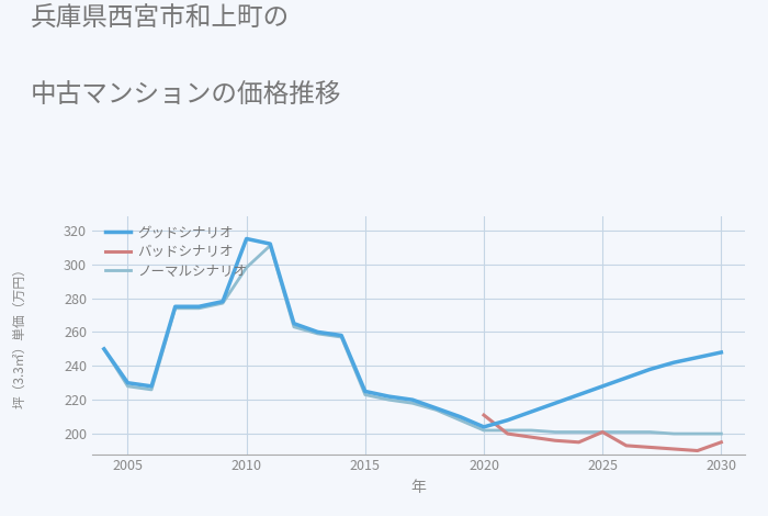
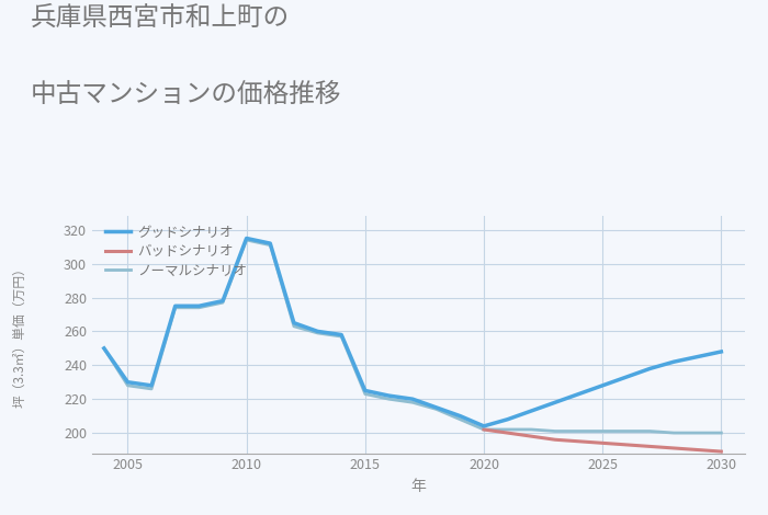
ノーマルシナリオ/2010: 298 -> 314
バッドシナリオ/2020: 211 -> 202
バッドシナリオ/2025: 201 -> 194
バッドシナリオ/2030: 195 -> 189
